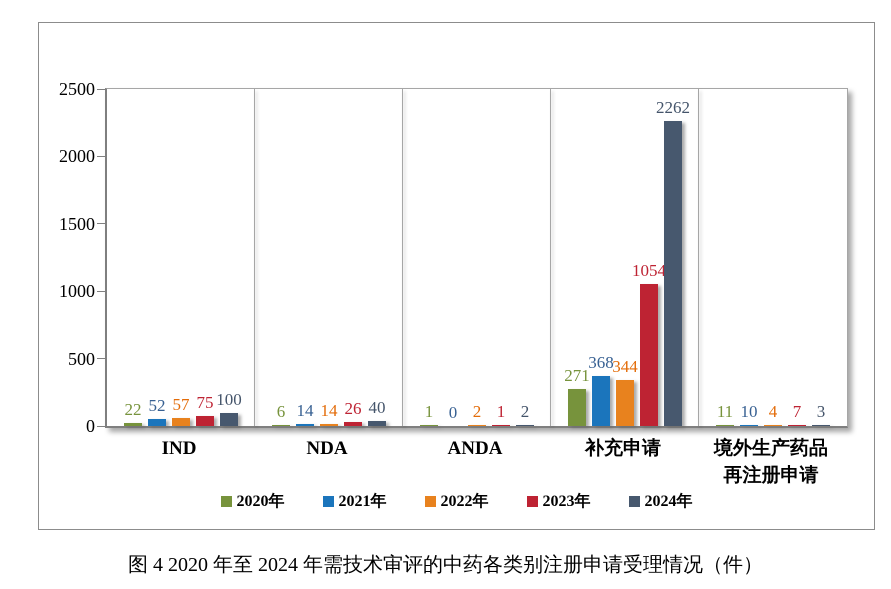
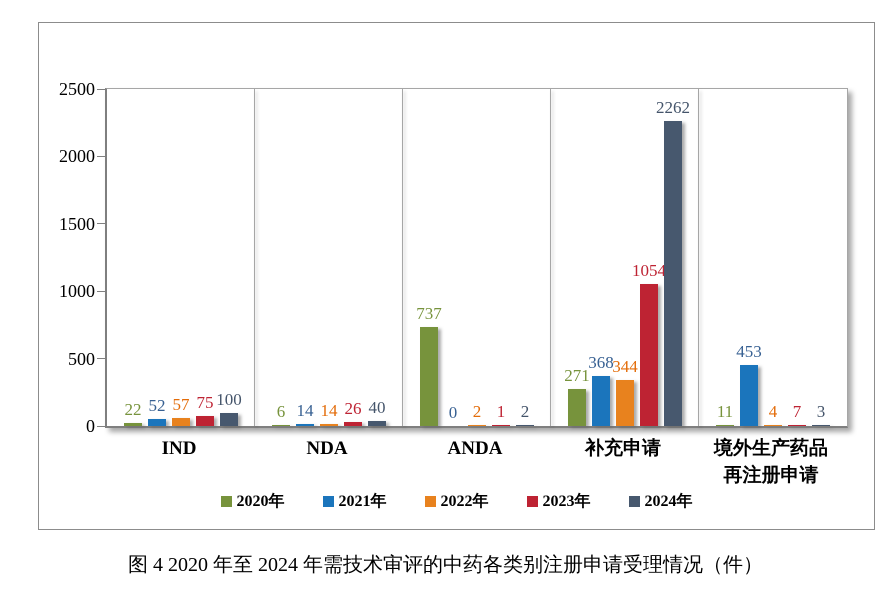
2020年/ANDA: 1 -> 737
2021年/境外生产药品 再注册申请: 10 -> 453
